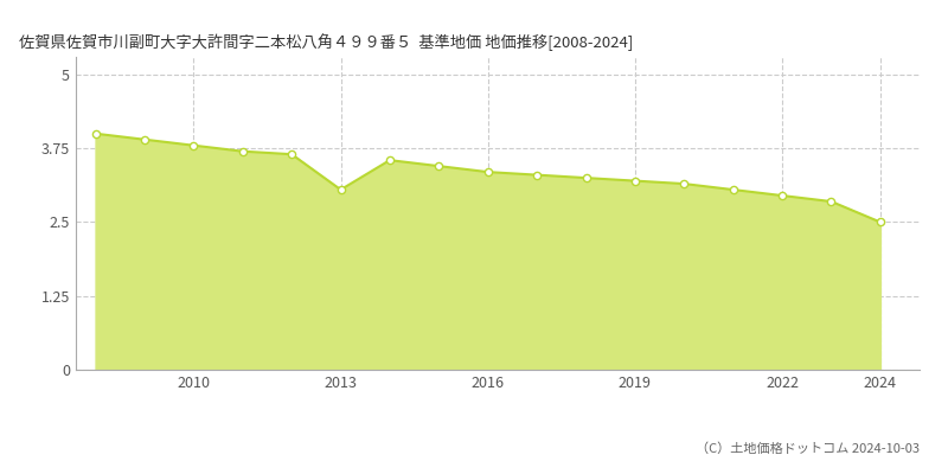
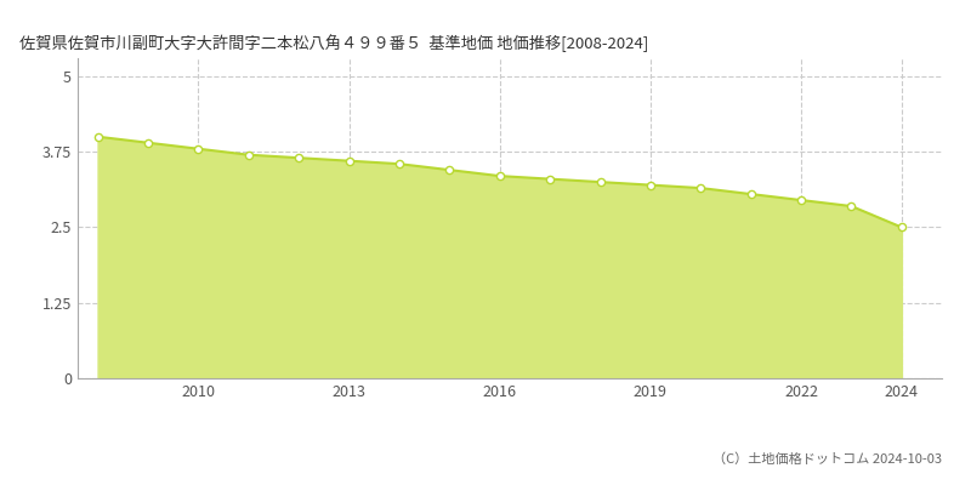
2013: 3.05 -> 3.60
